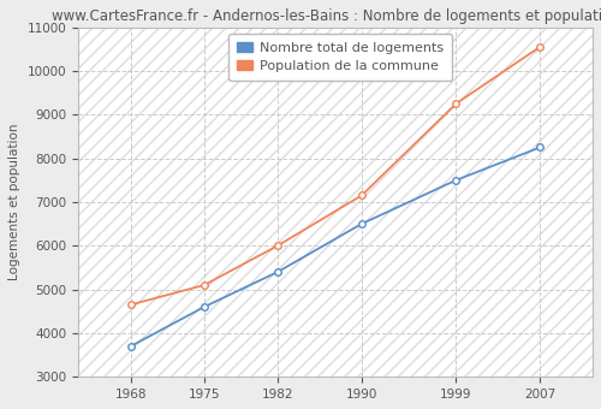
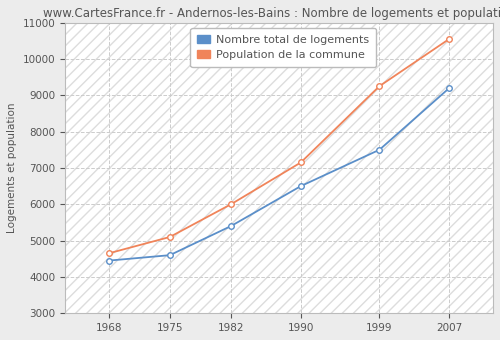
Nombre total de logements/1968: 3700 -> 4450
Nombre total de logements/2007: 8250 -> 9200
